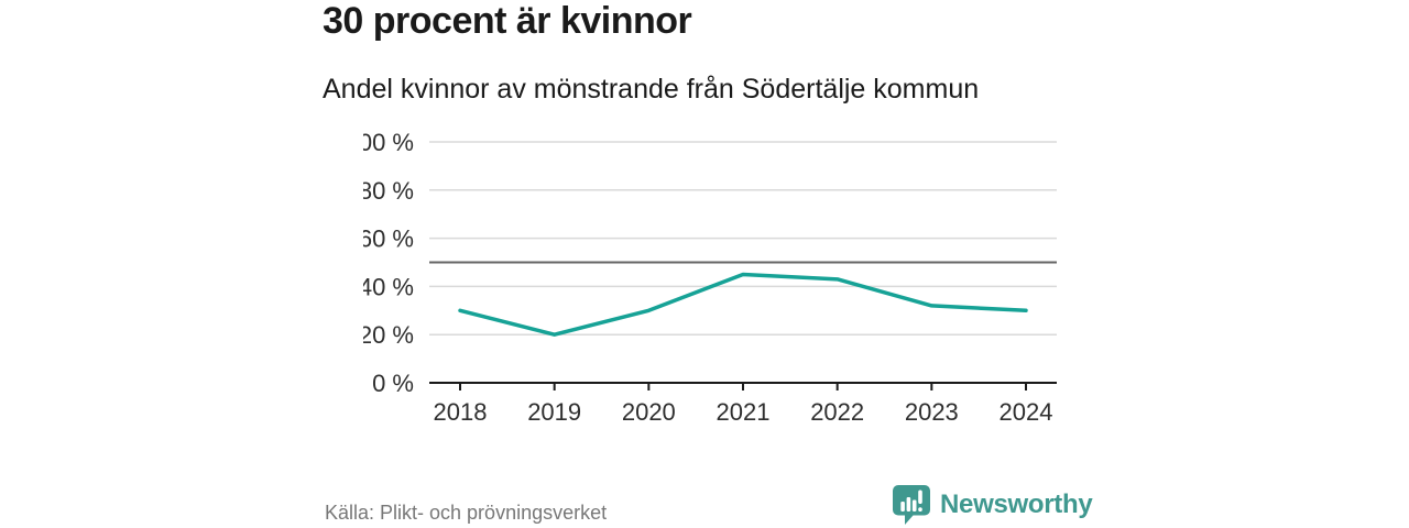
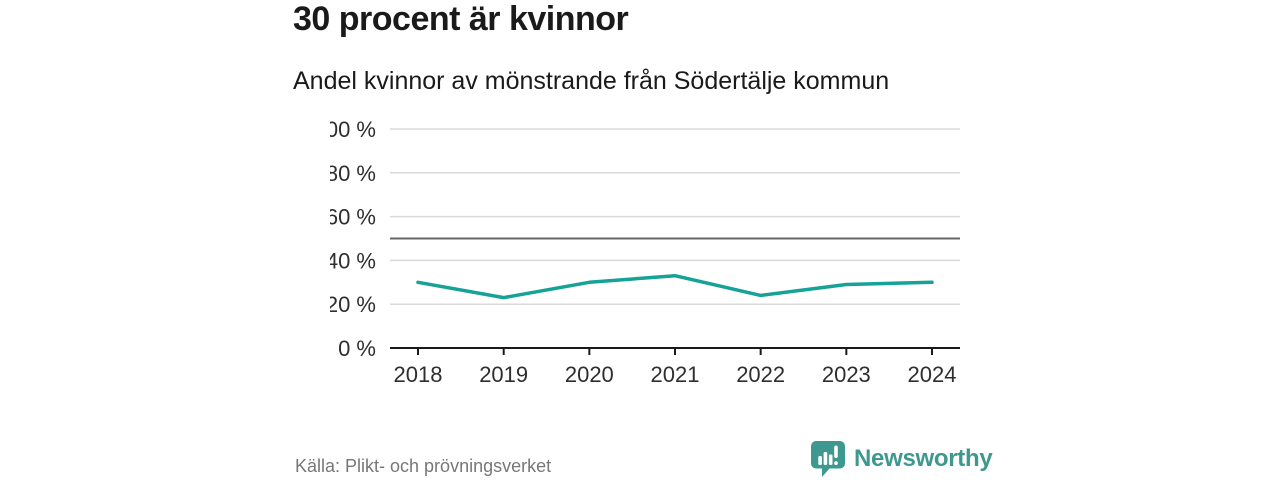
2019: 20% -> 23%
2021: 45% -> 33%
2022: 43% -> 24%
2023: 32% -> 29%
